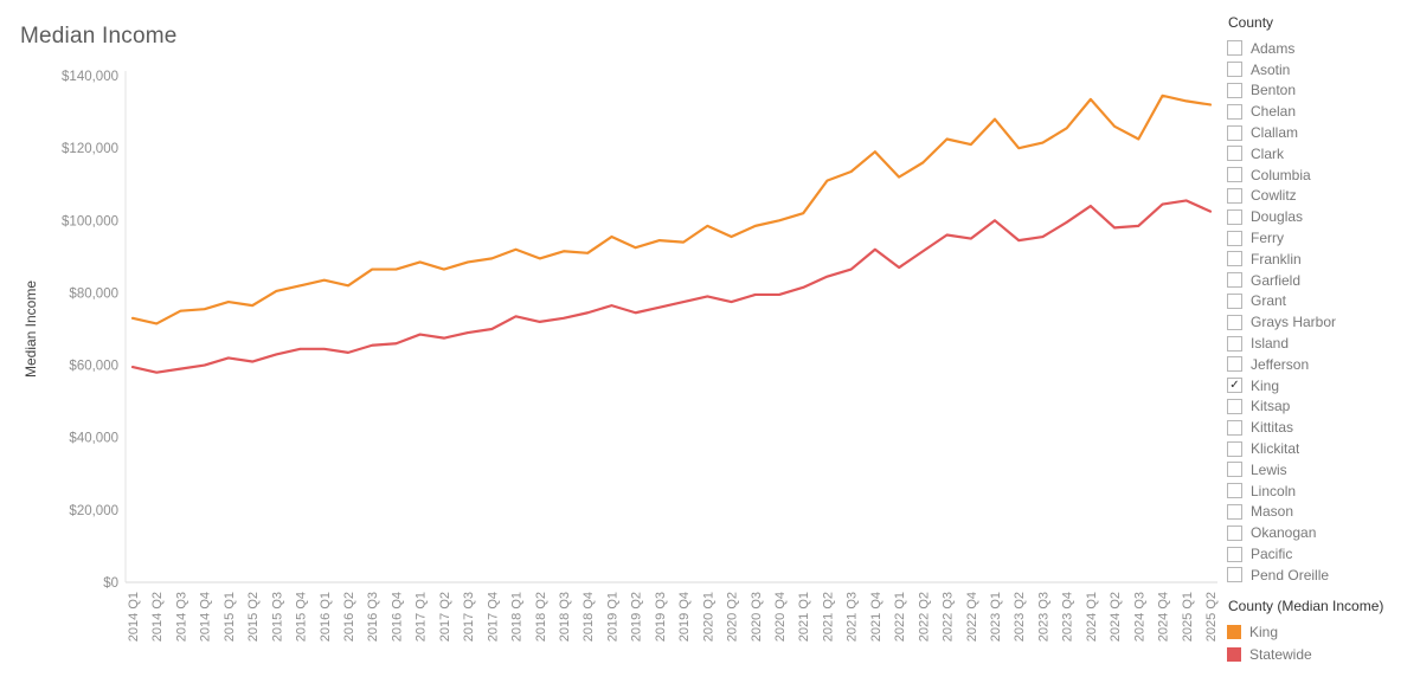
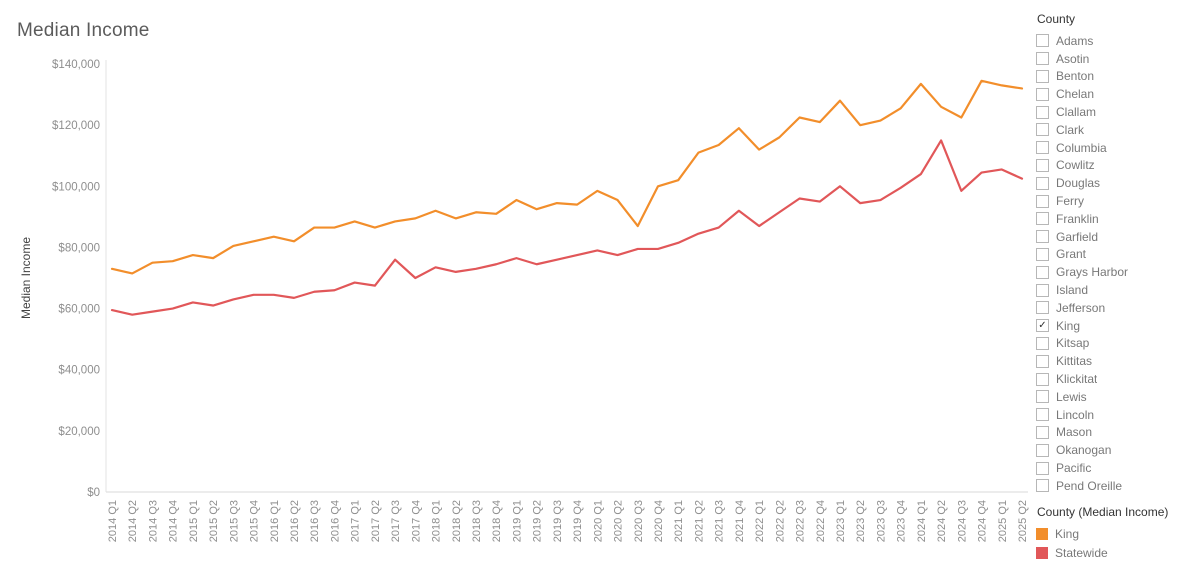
Statewide/2017 Q3: $69000 -> $76000
King/2020 Q3: $98000 -> $87000
Statewide/2024 Q2: $98000 -> $115000
